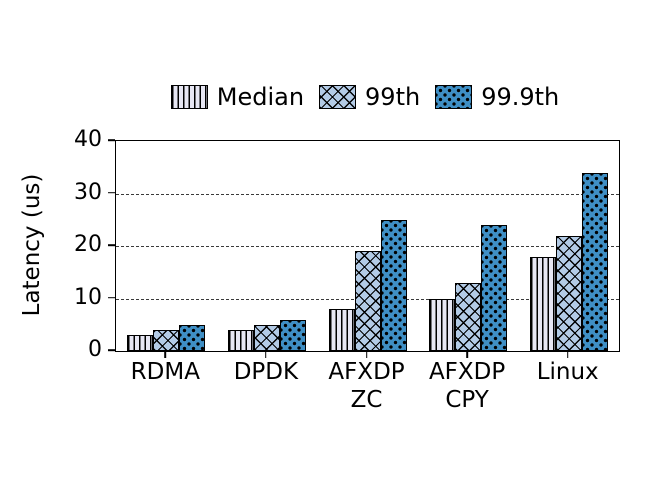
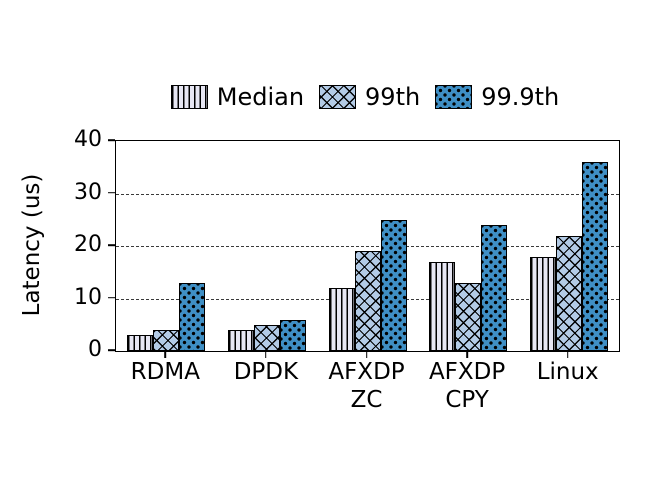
99.9th/RDMA: 5 -> 13
Median/AFXDP ZC: 8 -> 12
Median/AFXDP CPY: 10 -> 17
99.9th/Linux: 34 -> 36
